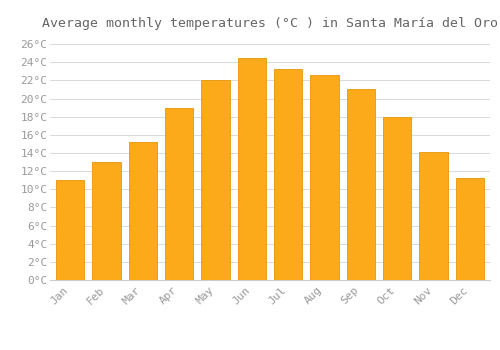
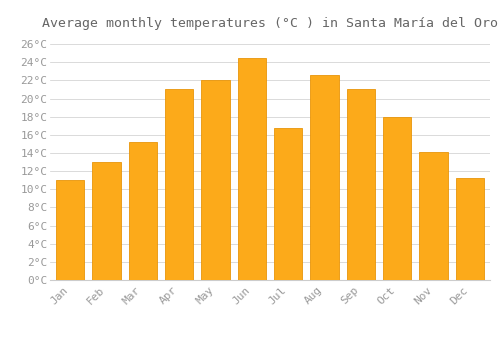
Apr: 19.0°C -> 21.0°C
Jul: 23.2°C -> 16.8°C
